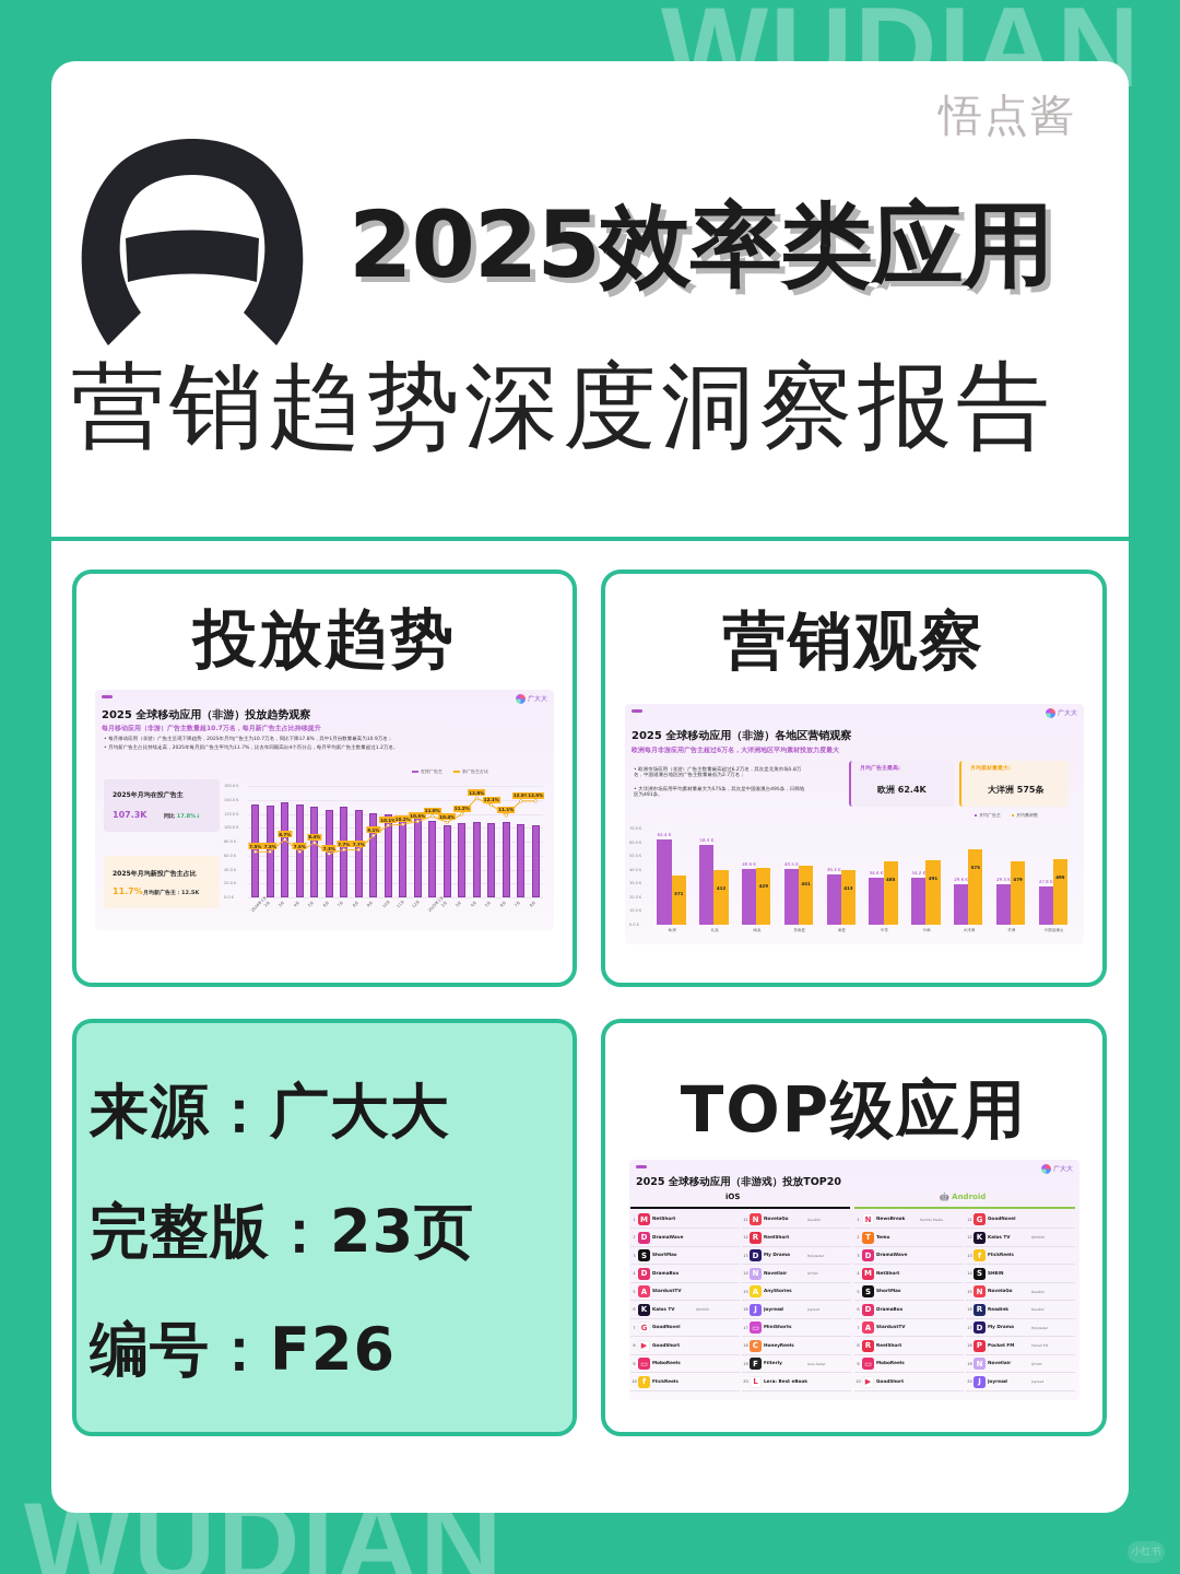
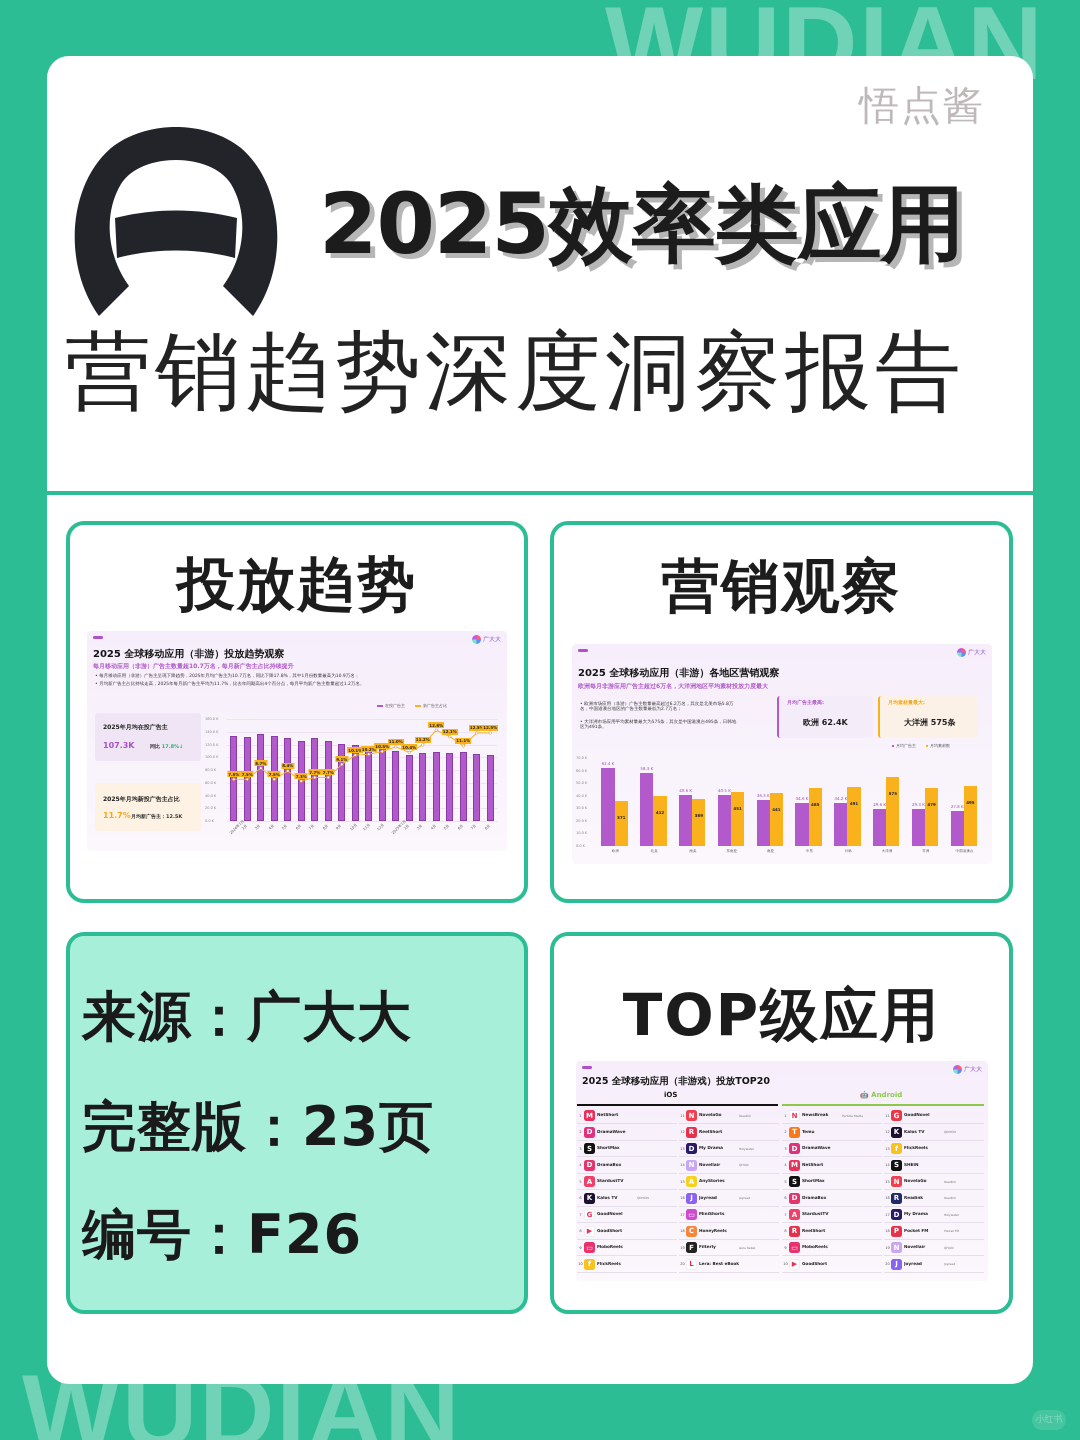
2025 全球移动应用（非游）各地区营销观察/月均素材数/南美: 429 -> 389
2025 全球移动应用（非游）各地区营销观察/月均素材数/南亚: 413 -> 441
